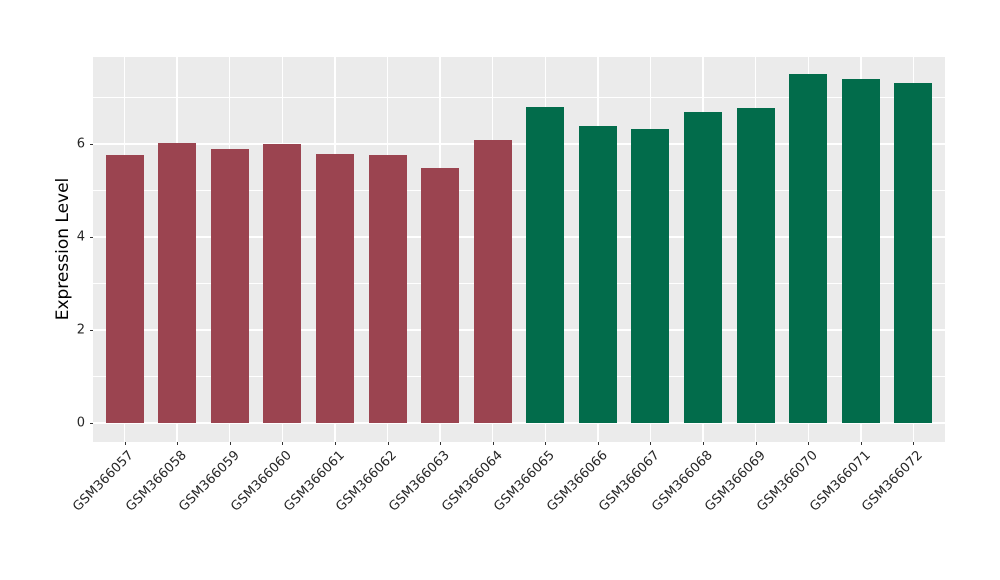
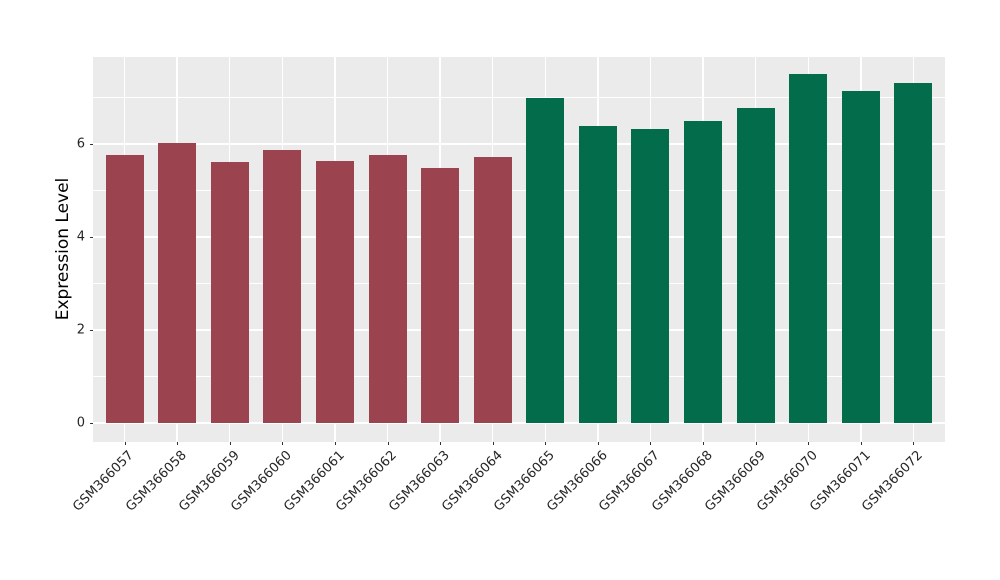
GSM366059: 5.9 -> 5.6
GSM366060: 6.0 -> 5.9
GSM366061: 5.8 -> 5.6
GSM366064: 6.1 -> 5.7
GSM366065: 6.8 -> 7.0
GSM366068: 6.7 -> 6.5
GSM366071: 7.4 -> 7.2
